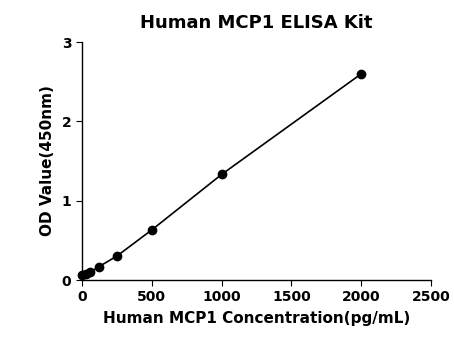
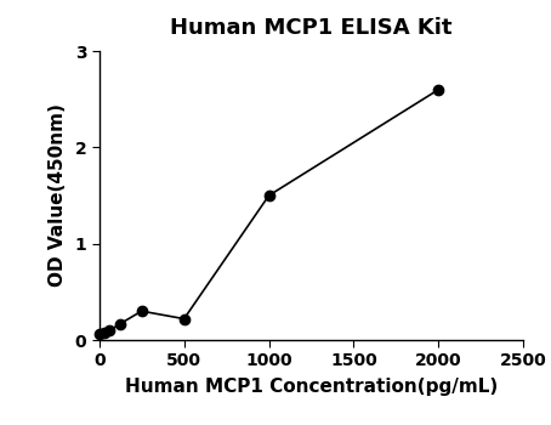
500: 0.63 -> 0.22
1000: 1.33 -> 1.50
